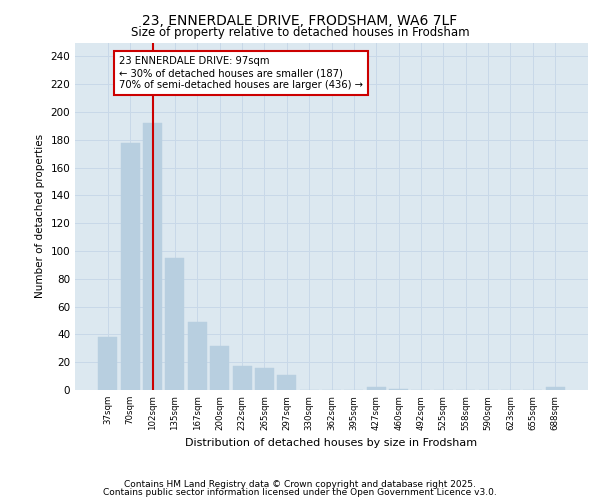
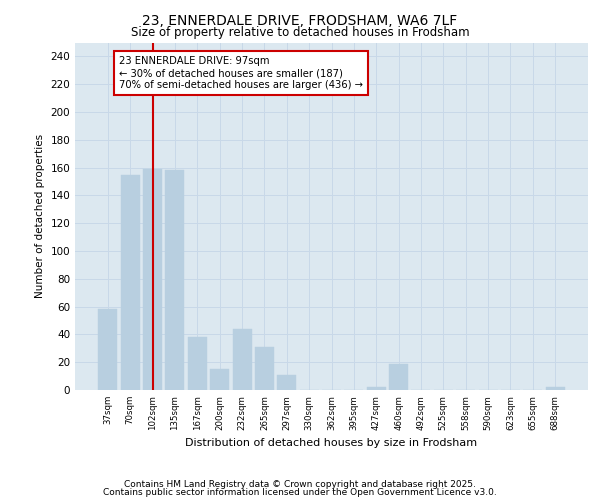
37sqm: 38 -> 58
70sqm: 178 -> 155
102sqm: 192 -> 159
135sqm: 95 -> 158
167sqm: 49 -> 38
200sqm: 32 -> 15
232sqm: 17 -> 44
265sqm: 16 -> 31
460sqm: 1 -> 19
